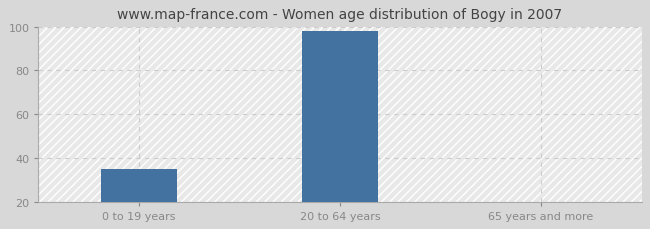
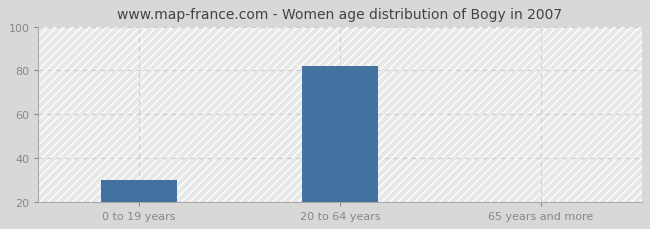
0 to 19 years: 35 -> 30
20 to 64 years: 98 -> 82
